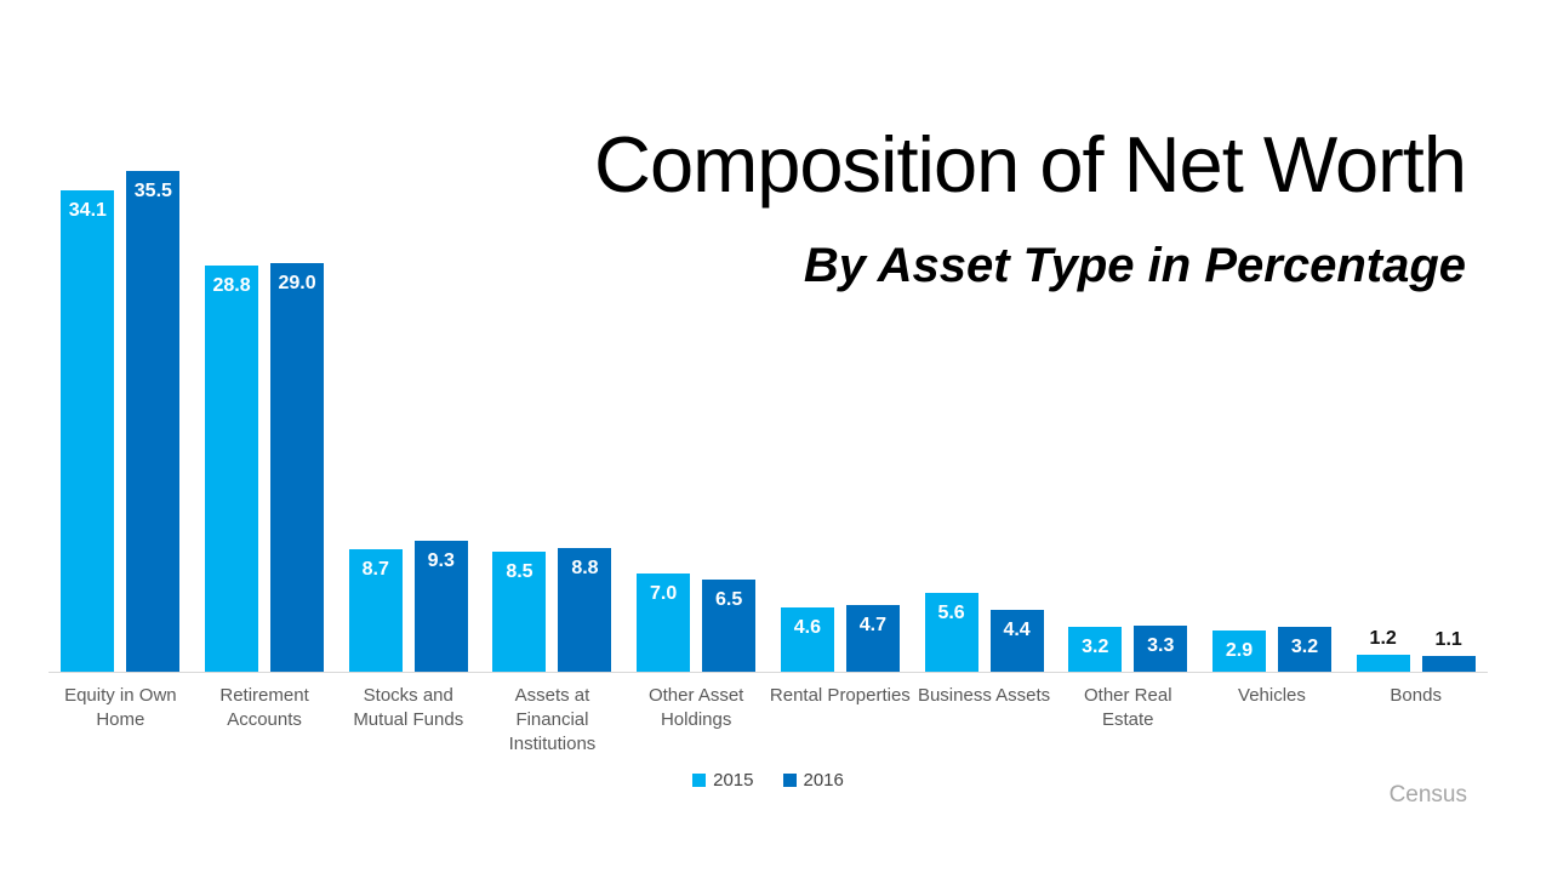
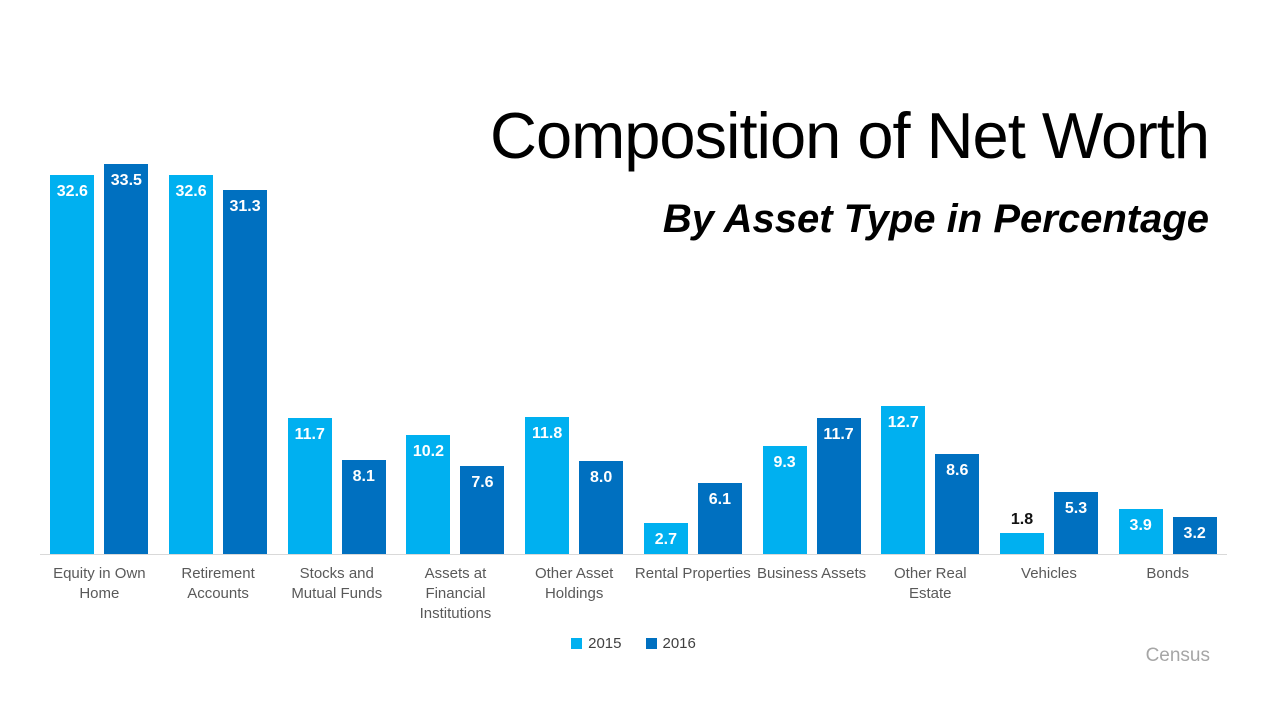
2015/Equity in Own Home: 34.1 -> 32.6
2016/Equity in Own Home: 35.5 -> 33.5
2015/Retirement Accounts: 28.8 -> 32.6
2016/Retirement Accounts: 29.0 -> 31.3
2015/Stocks and Mutual Funds: 8.7 -> 11.7
2016/Stocks and Mutual Funds: 9.3 -> 8.1
2015/Assets at Financial Institutions: 8.5 -> 10.2
2016/Assets at Financial Institutions: 8.8 -> 7.6
2015/Other Asset Holdings: 7.0 -> 11.8
2016/Other Asset Holdings: 6.5 -> 8.0
2015/Rental Properties: 4.6 -> 2.7
2016/Rental Properties: 4.7 -> 6.1
2015/Business Assets: 5.6 -> 9.3
2016/Business Assets: 4.4 -> 11.7
2015/Other Real Estate: 3.2 -> 12.7
2016/Other Real Estate: 3.3 -> 8.6
2015/Vehicles: 2.9 -> 1.8
2016/Vehicles: 3.2 -> 5.3
2015/Bonds: 1.2 -> 3.9
2016/Bonds: 1.1 -> 3.2
